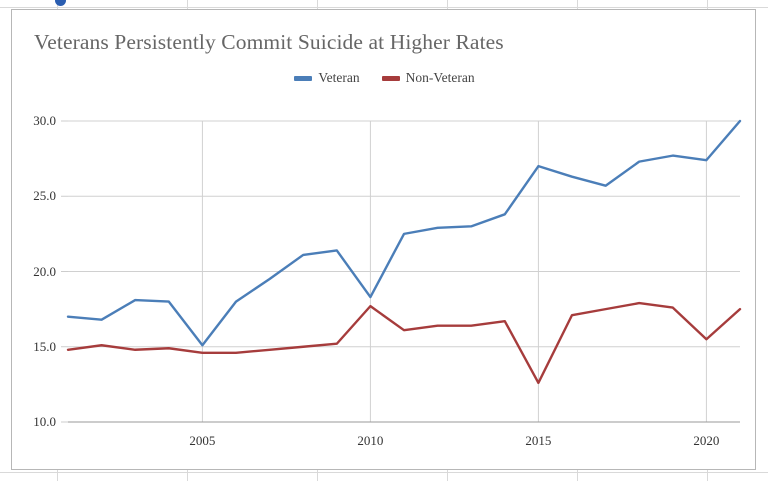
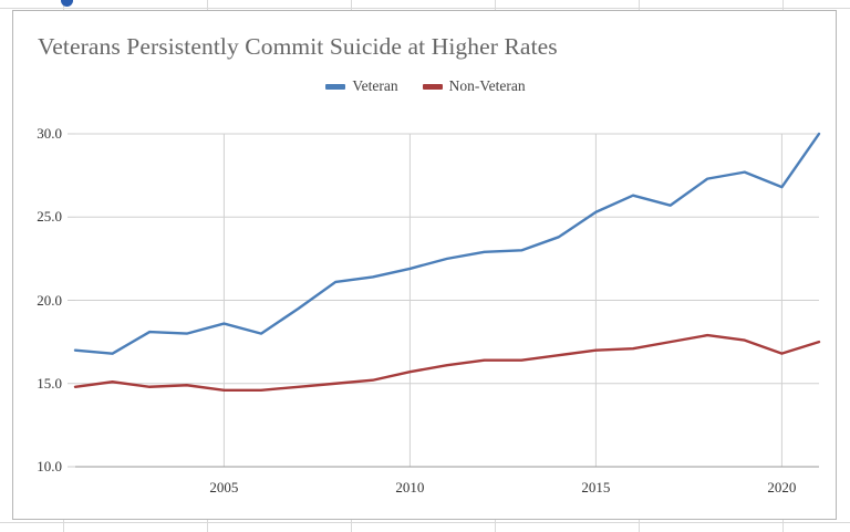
Veteran/2005: 15.1 -> 18.6
Veteran/2010: 18.3 -> 21.9
Non-Veteran/2010: 17.7 -> 15.7
Veteran/2015: 27.0 -> 25.3
Non-Veteran/2015: 12.6 -> 17.0
Veteran/2020: 27.4 -> 26.8
Non-Veteran/2020: 15.5 -> 16.8
